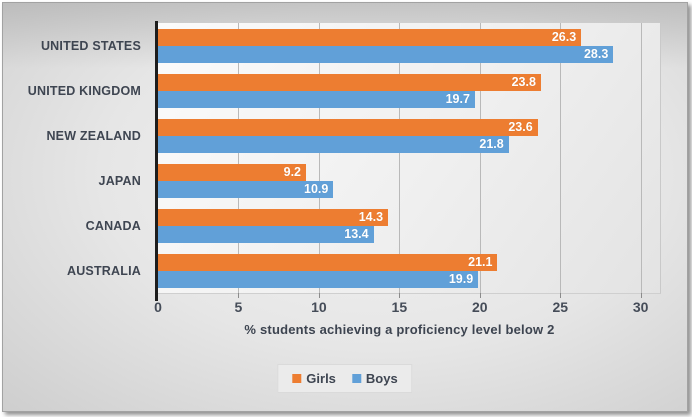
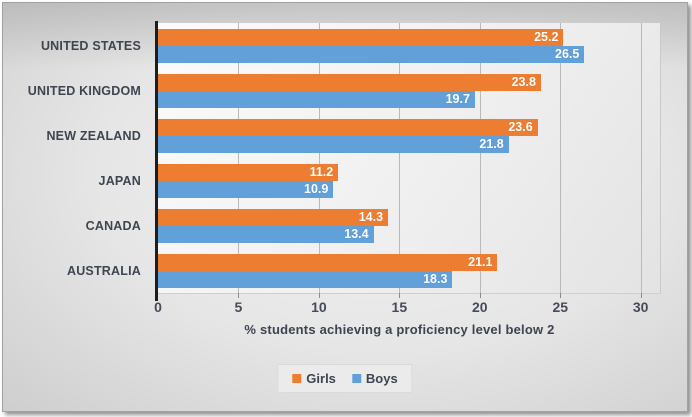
Girls/UNITED STATES: 26.3 -> 25.2
Boys/UNITED STATES: 28.3 -> 26.5
Girls/JAPAN: 9.2 -> 11.2
Boys/AUSTRALIA: 19.9 -> 18.3
